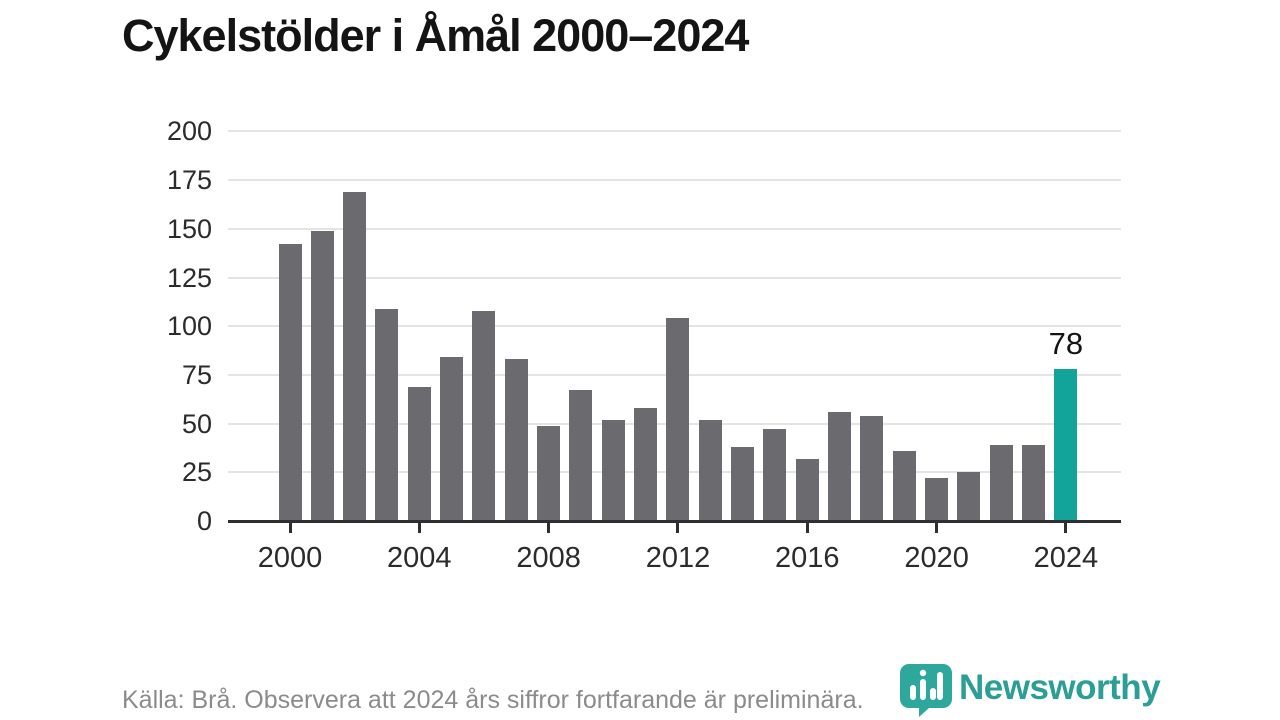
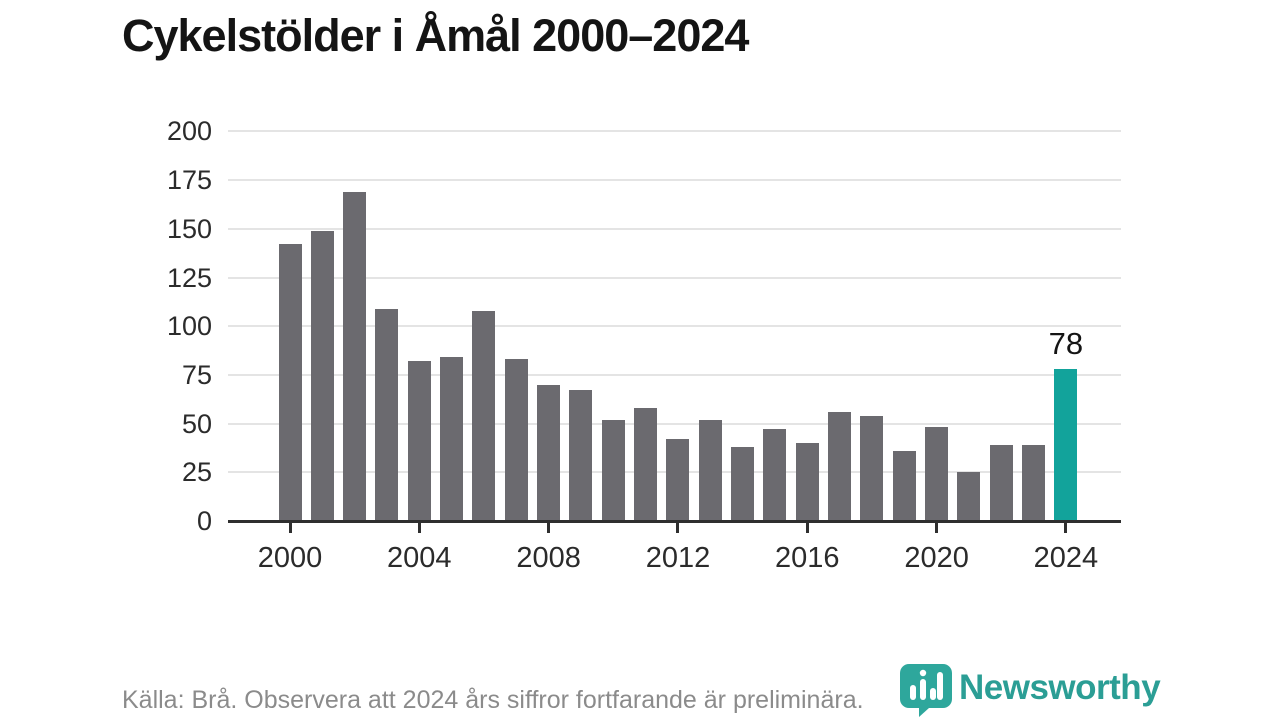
2004: 69 -> 82
2008: 49 -> 70
2012: 104 -> 42
2016: 32 -> 40
2020: 22 -> 48
